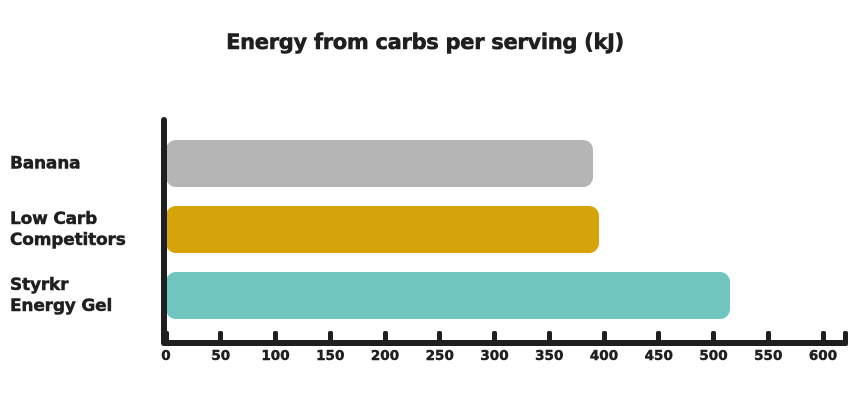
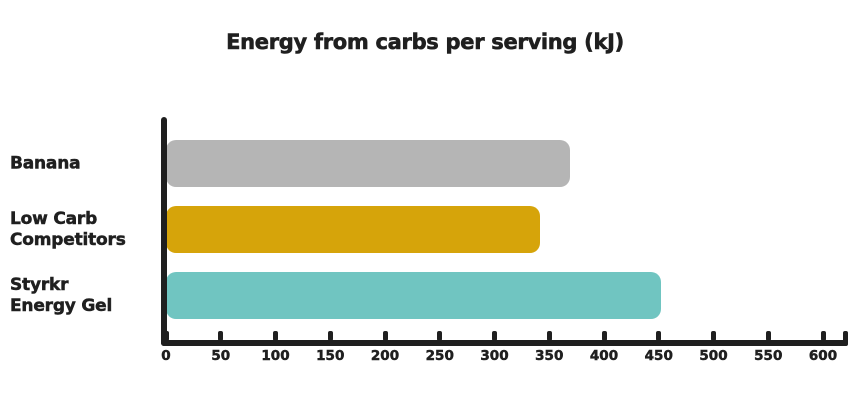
Banana: 390 -> 369
Low Carb Competitors: 395 -> 342
Styrkr Energy Gel: 515 -> 452
